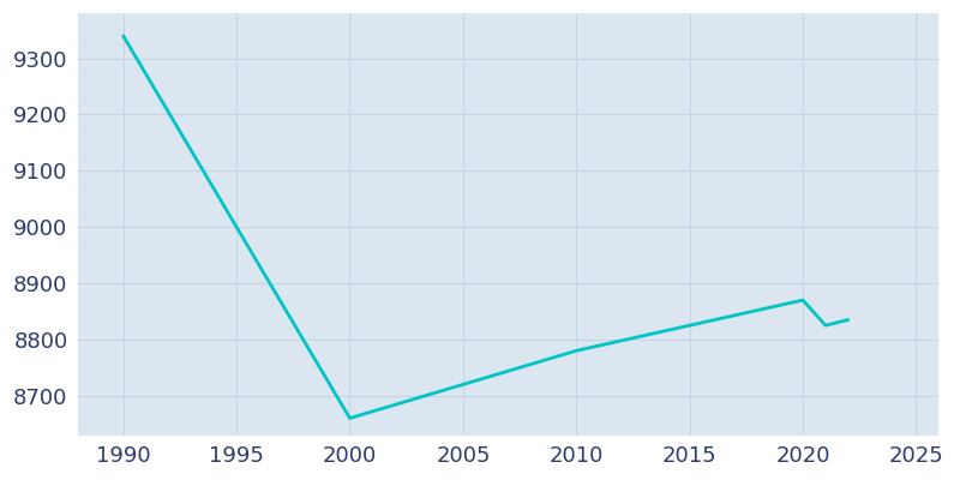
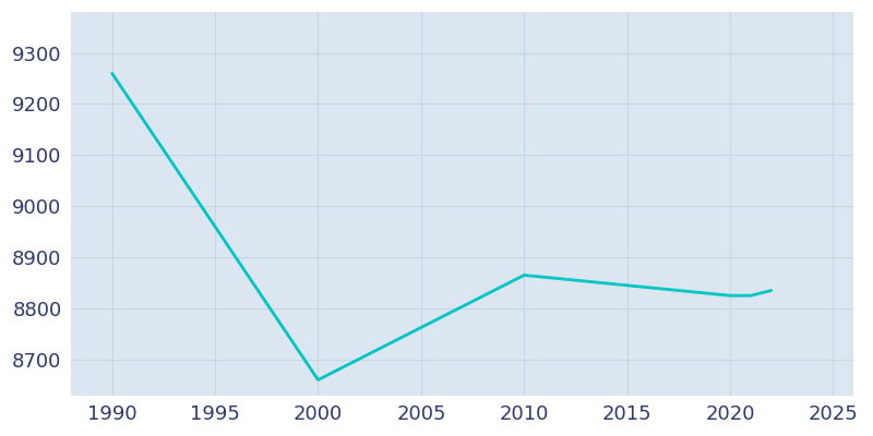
1990: 9340 -> 9260
2010: 8780 -> 8865
2020: 8870 -> 8825
